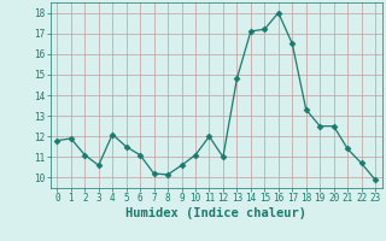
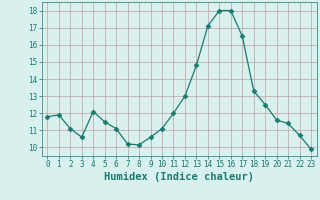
12: 11.0 -> 13.0
15: 17.2 -> 18.0
20: 12.5 -> 11.6
